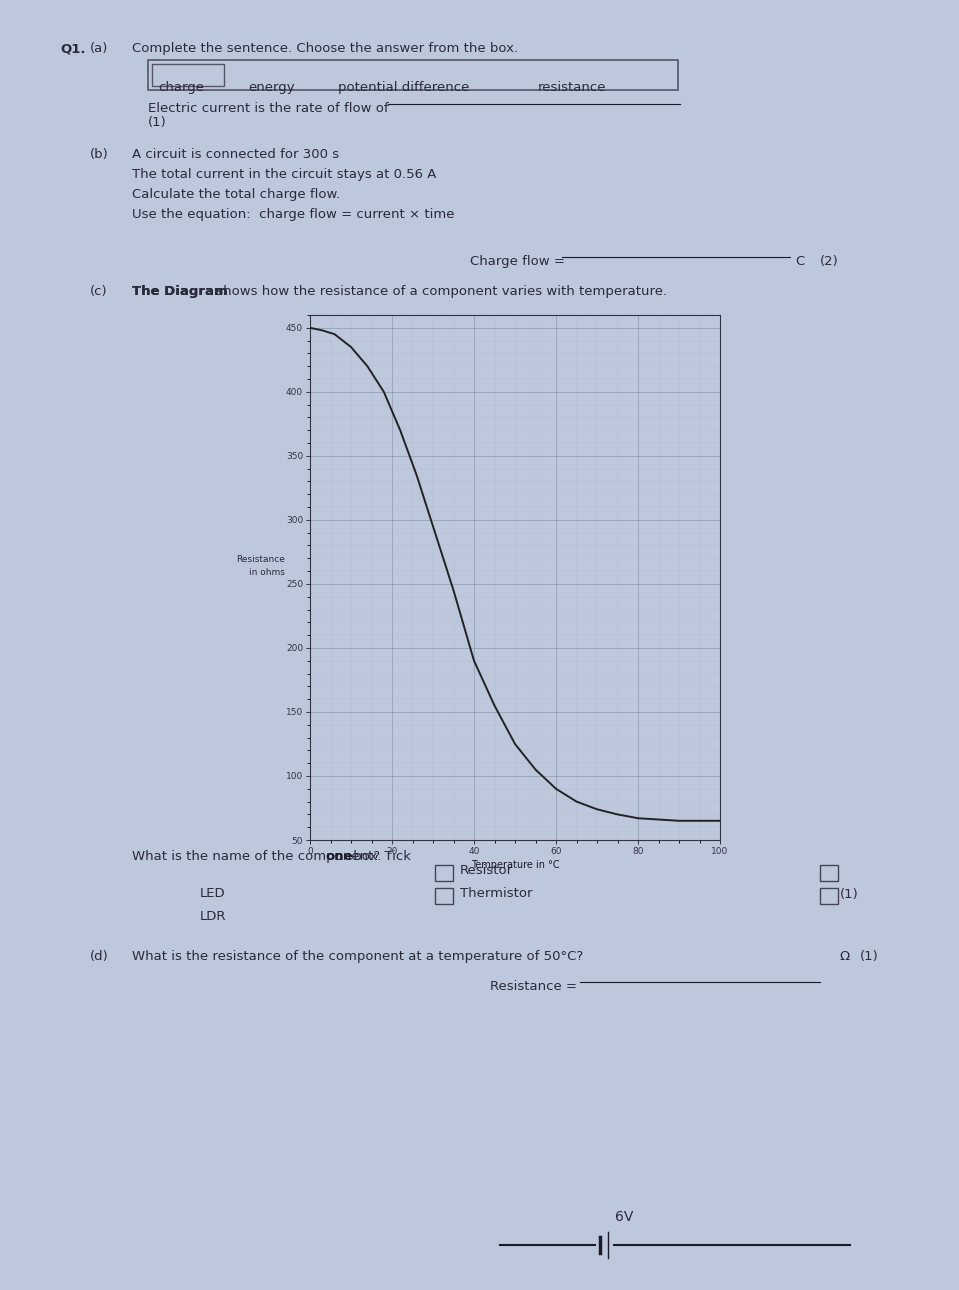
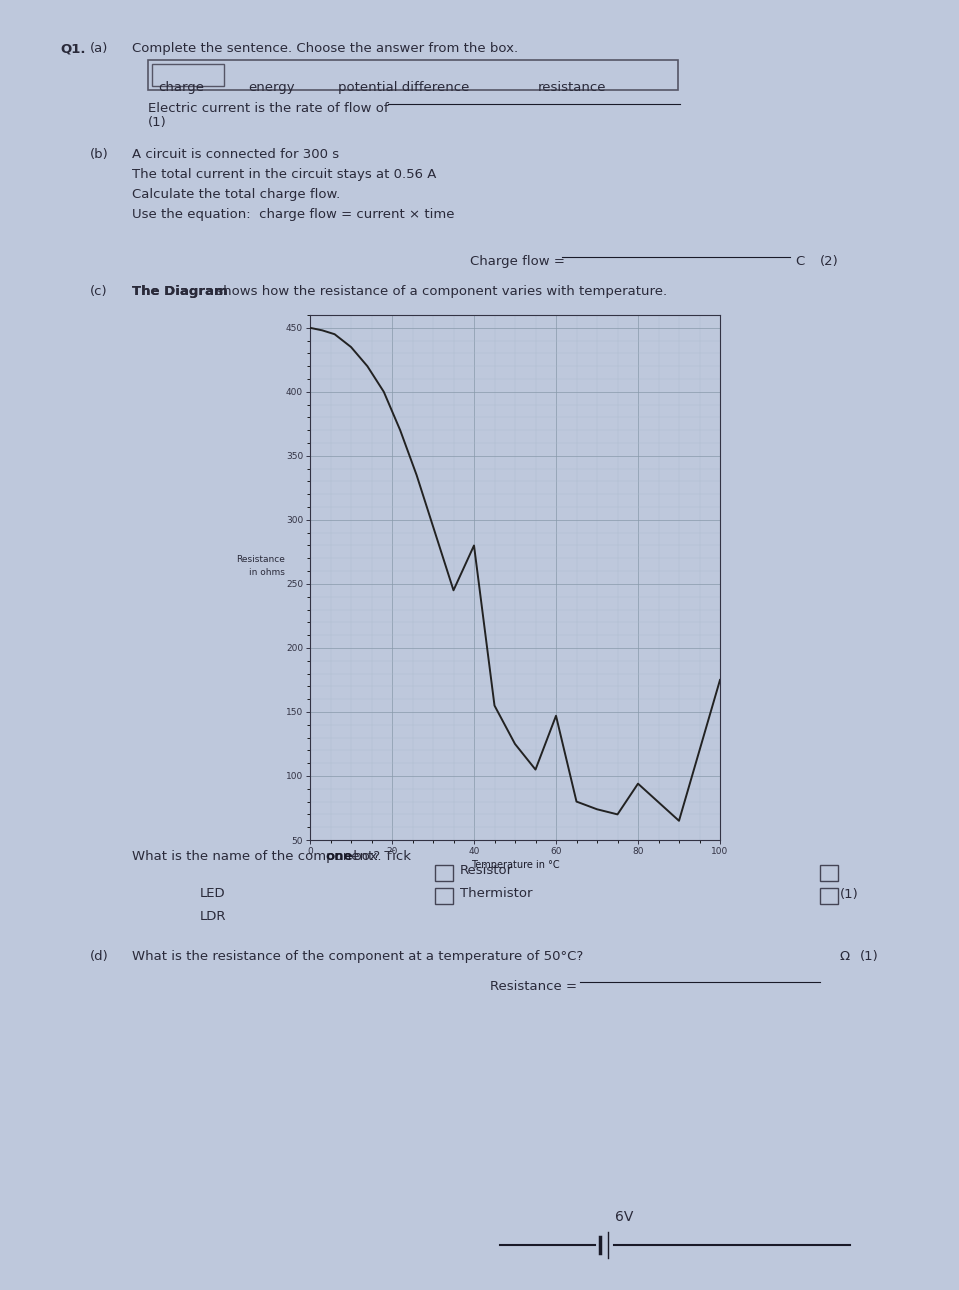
40: 190 -> 280
60: 90 -> 147
80: 67 -> 94
100: 65 -> 175
